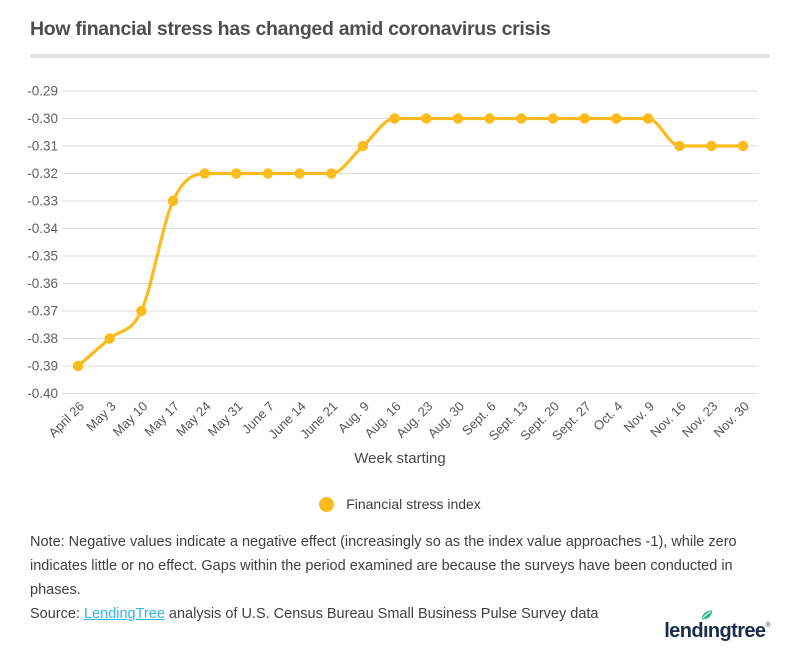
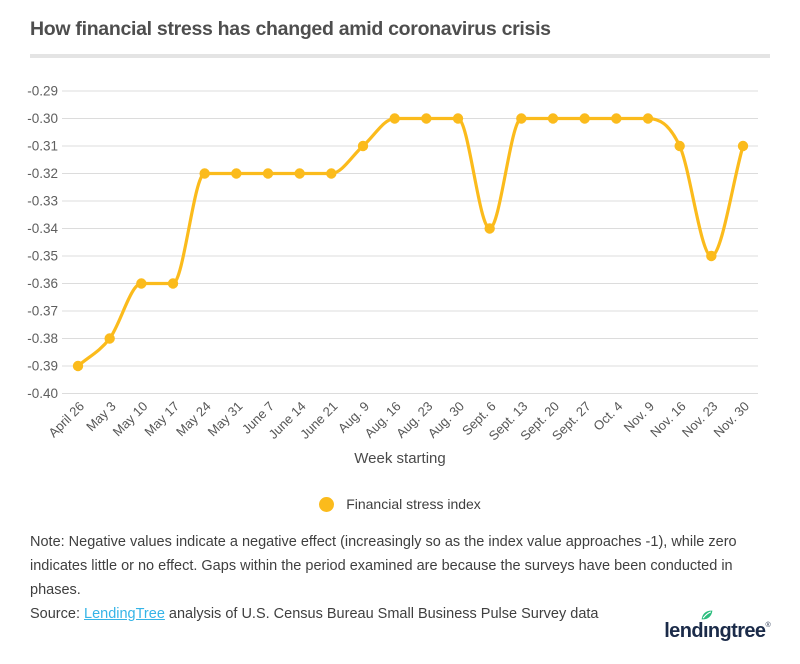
May 10: -0.37 -> -0.36
May 17: -0.33 -> -0.36
Sept. 6: -0.30 -> -0.34
Nov. 23: -0.31 -> -0.35
